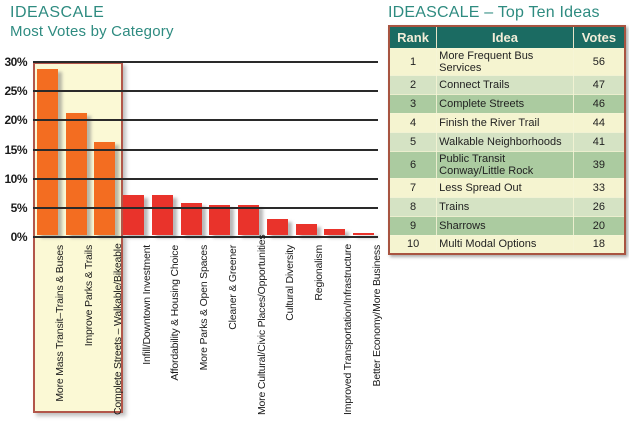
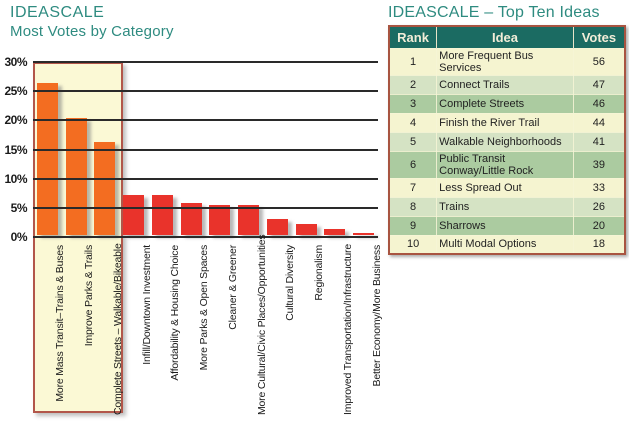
More Mass Transit–Trains & Buses: 28% -> 26%
Improve Parks & Trails: 21% -> 20%
